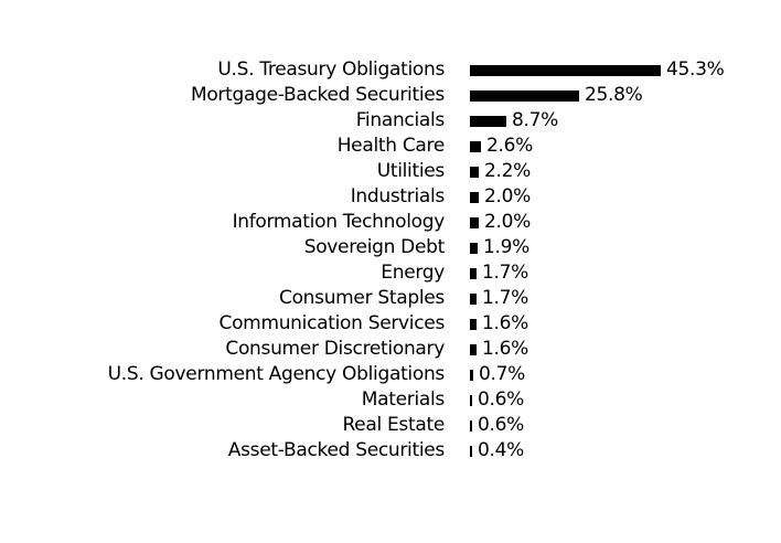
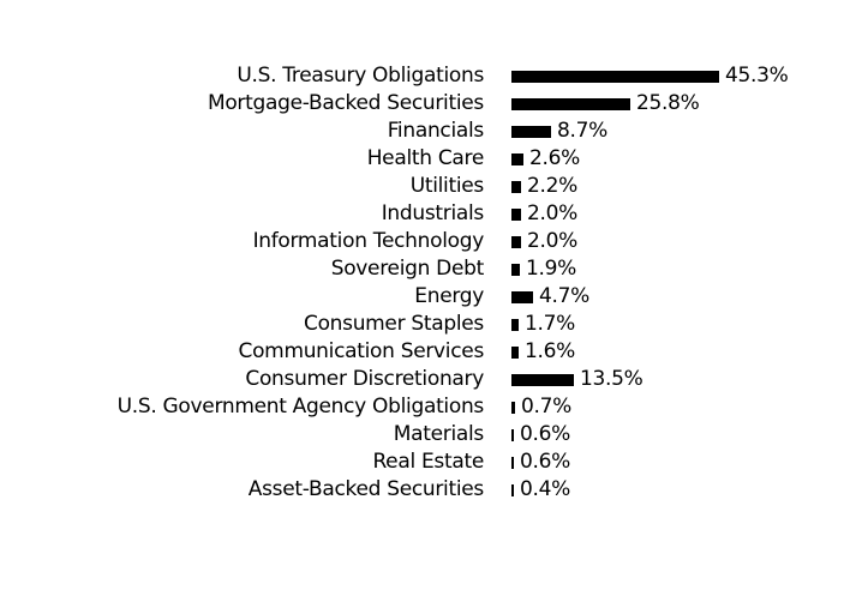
Energy: 1.7% -> 4.7%
Consumer Discretionary: 1.6% -> 13.5%
